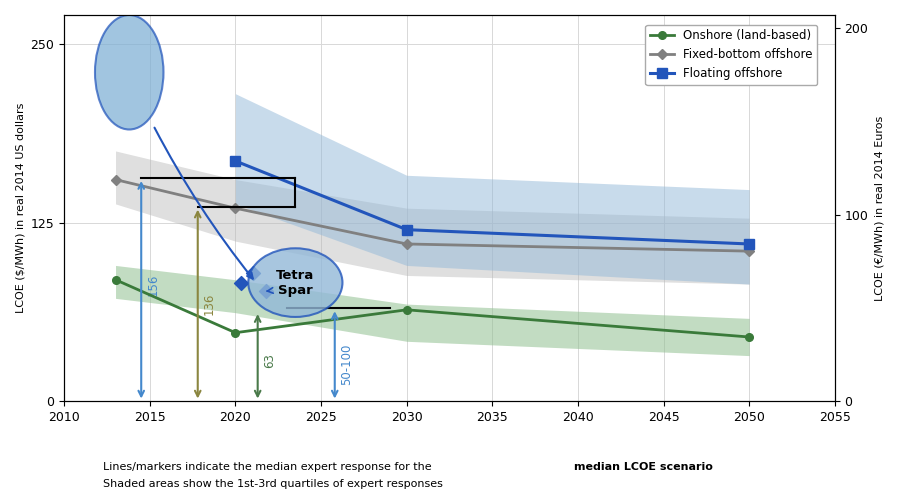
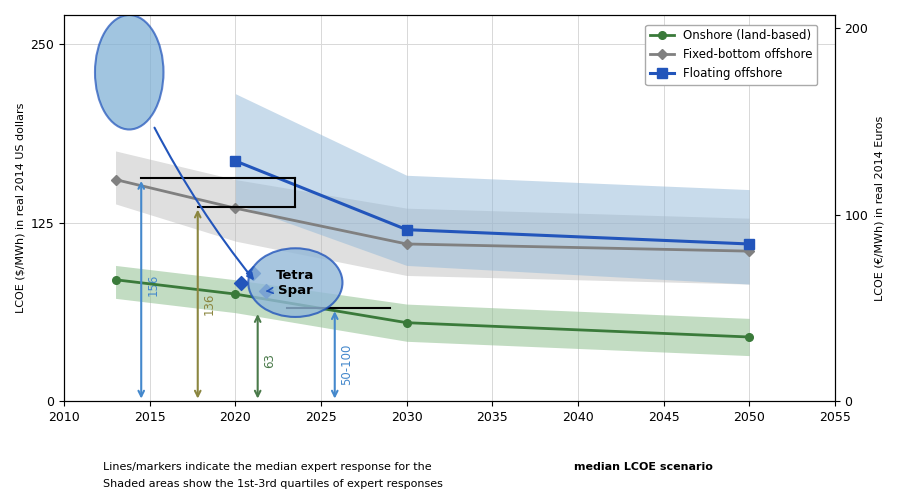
Onshore (land-based)/2020: 48 -> 75
Onshore (land-based)/2030: 64 -> 55
